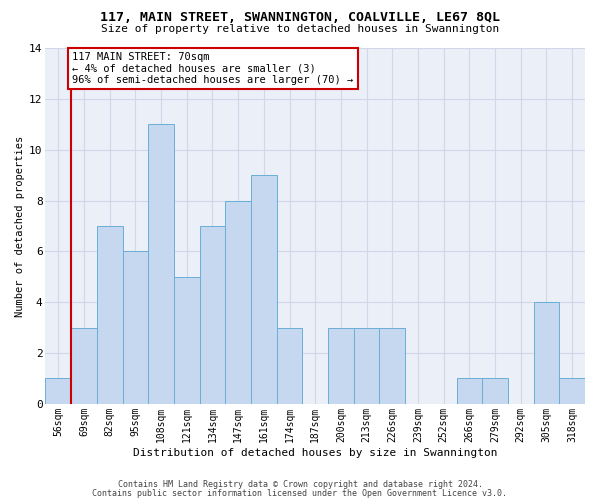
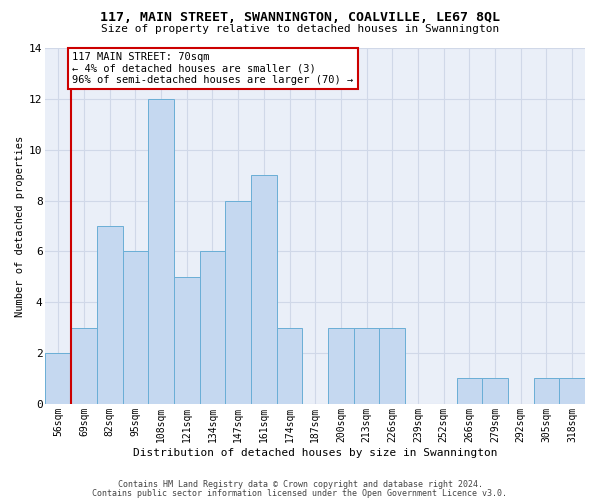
56sqm: 1 -> 2
108sqm: 11 -> 12
134sqm: 7 -> 6
305sqm: 4 -> 1
